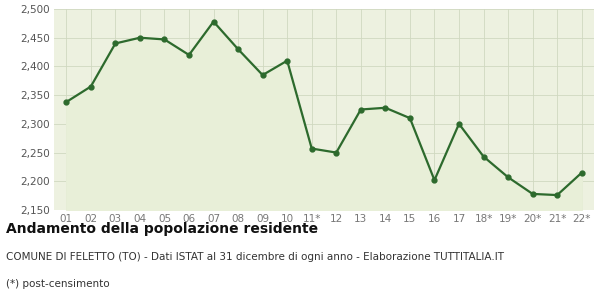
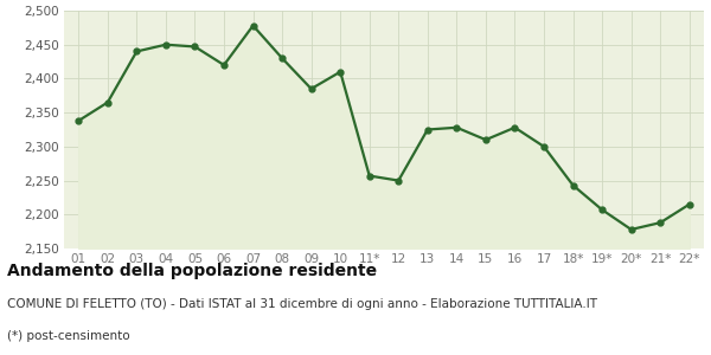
16: 2,202 -> 2,328
21*: 2,176 -> 2,188
